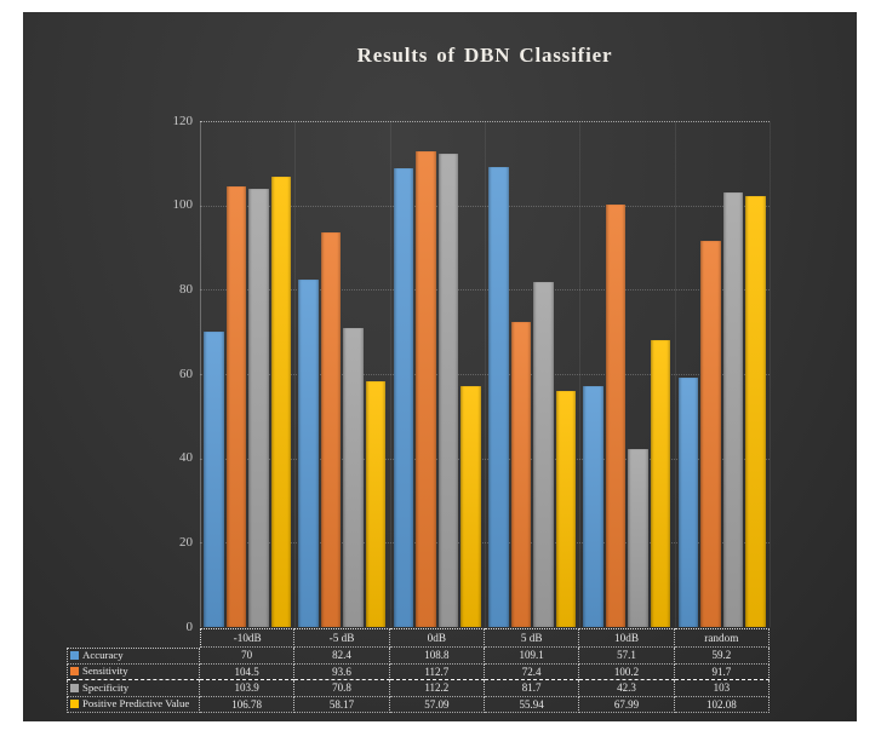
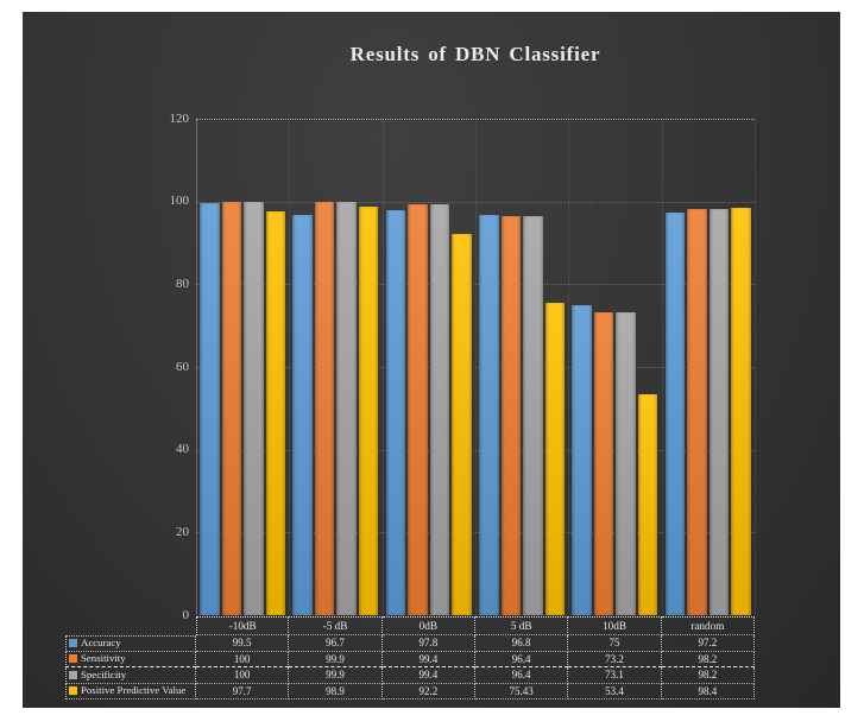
Accuracy/-10dB: 70 -> 99.5
Sensitivity/-10dB: 104.5 -> 100
Specificity/-10dB: 103.9 -> 100
Positive Predictive Value/-10dB: 106.78 -> 97.7
Accuracy/-5 dB: 82.4 -> 96.7
Sensitivity/-5 dB: 93.6 -> 99.9
Specificity/-5 dB: 70.8 -> 99.9
Positive Predictive Value/-5 dB: 58.17 -> 98.9
Accuracy/0dB: 108.8 -> 97.8
Sensitivity/0dB: 112.7 -> 99.4
Specificity/0dB: 112.2 -> 99.4
Positive Predictive Value/0dB: 57.09 -> 92.2
Accuracy/5 dB: 109.1 -> 96.8
Sensitivity/5 dB: 72.4 -> 96.4
Specificity/5 dB: 81.7 -> 96.4
Positive Predictive Value/5 dB: 55.94 -> 75.43
Accuracy/10dB: 57.1 -> 75
Sensitivity/10dB: 100.2 -> 73.2
Specificity/10dB: 42.3 -> 73.1
Positive Predictive Value/10dB: 67.99 -> 53.4
Accuracy/random: 59.2 -> 97.2
Sensitivity/random: 91.7 -> 98.2
Specificity/random: 103 -> 98.2
Positive Predictive Value/random: 102.08 -> 98.4
